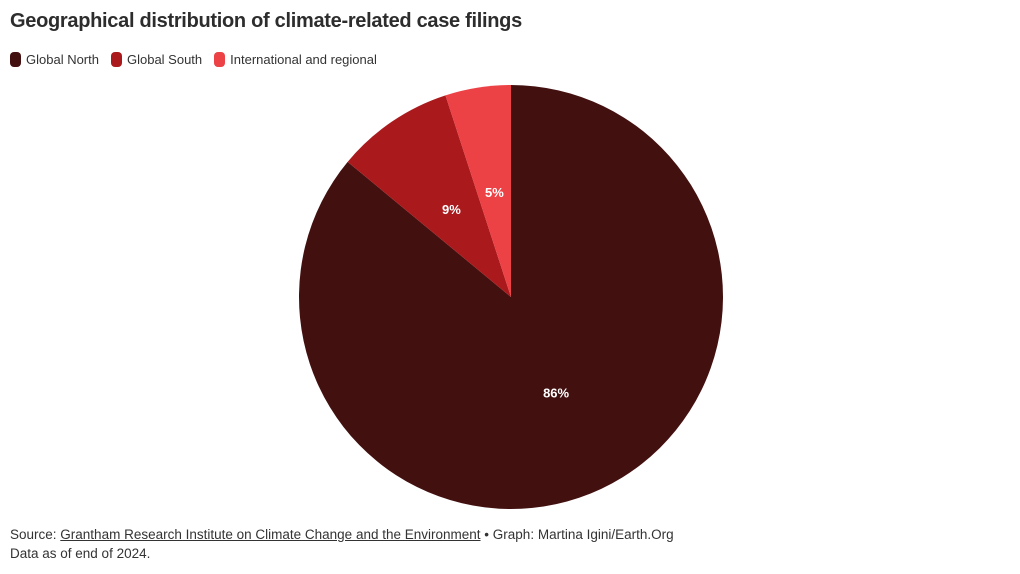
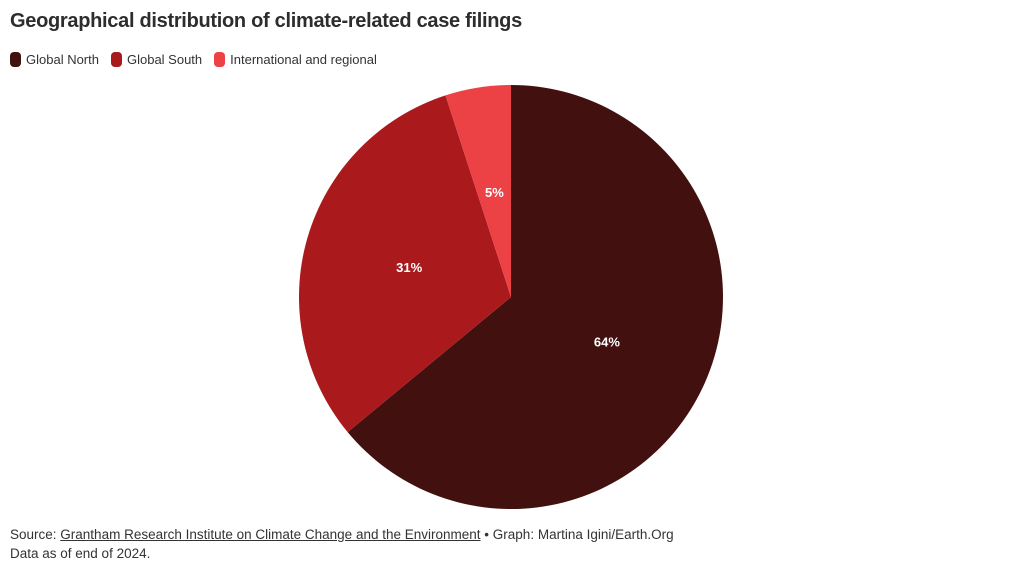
Global North: 86% -> 64%
Global South: 9% -> 31%
